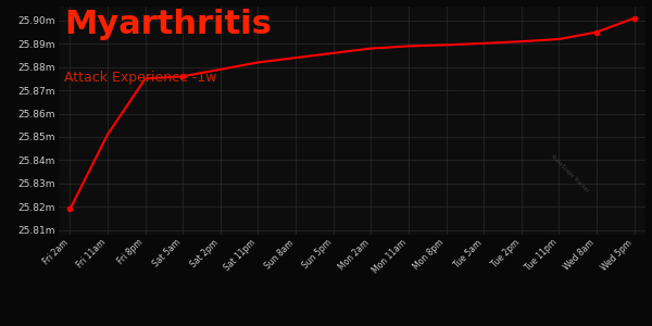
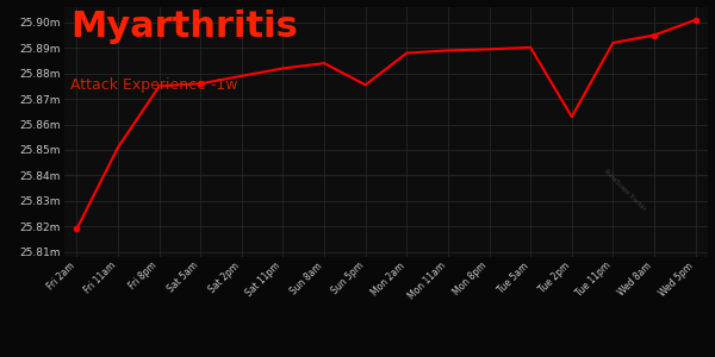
Sun 5pm: 25.8860m -> 25.8755m
Tue 2pm: 25.8910m -> 25.8630m
